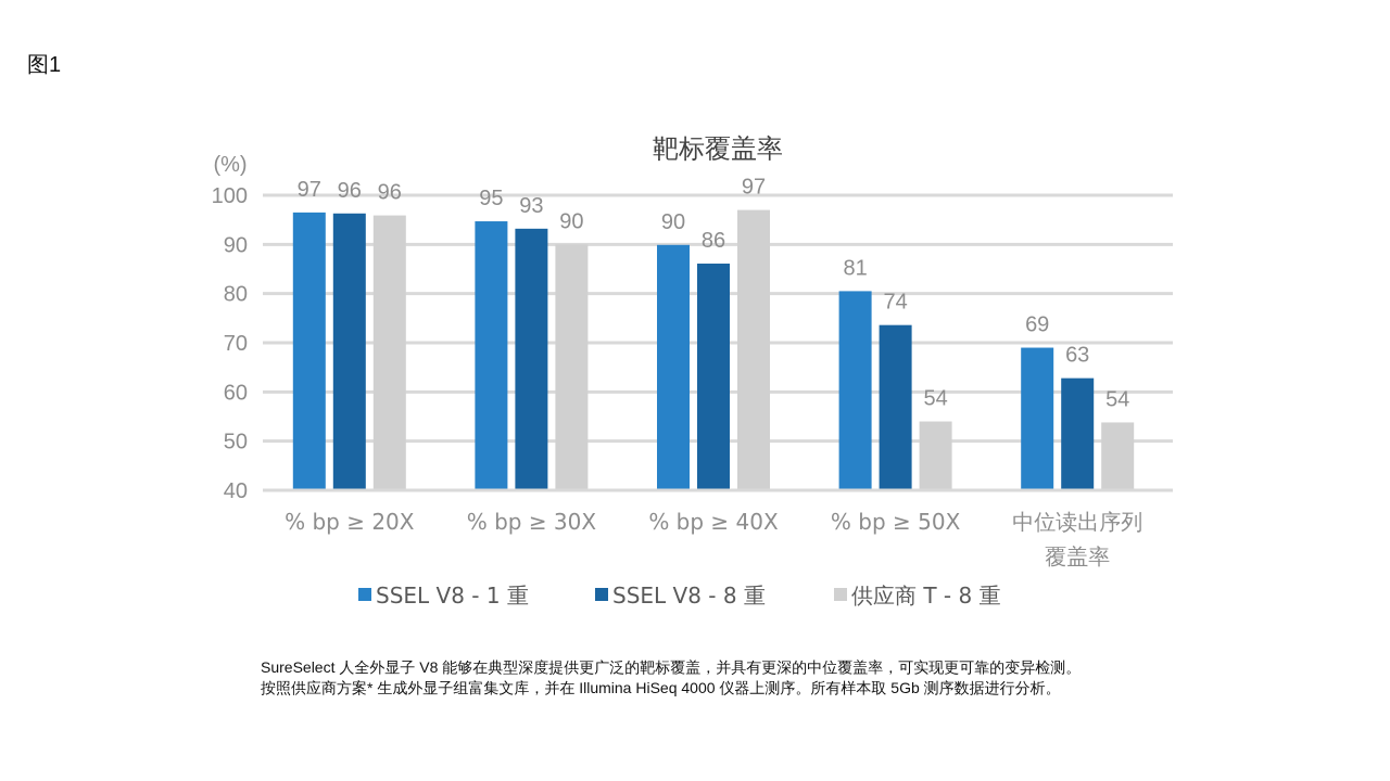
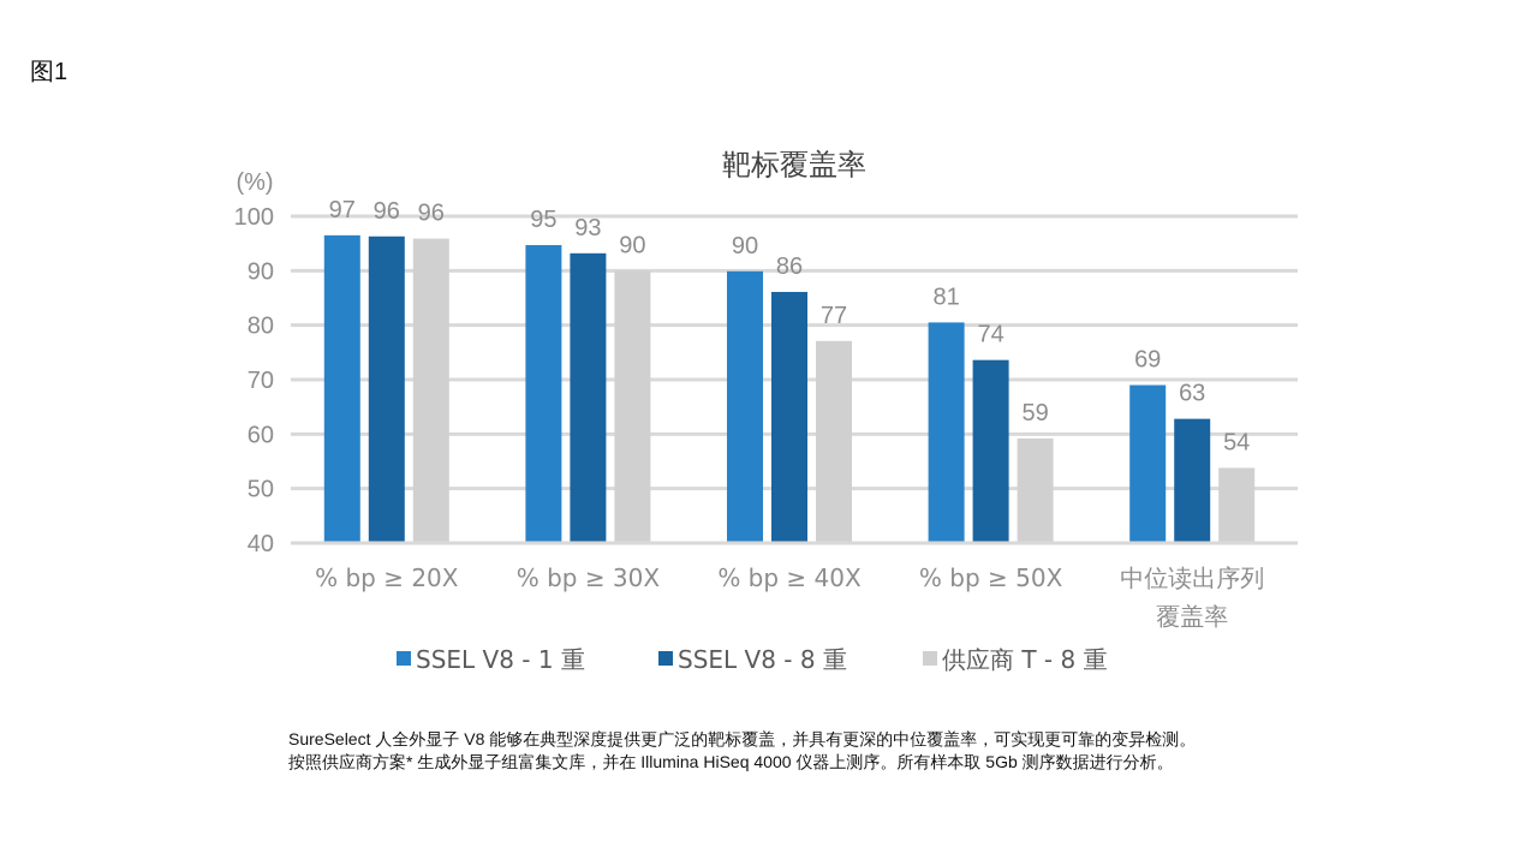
供应商 T - 8 重/% bp ≥ 40X: 97 -> 77
供应商 T - 8 重/% bp ≥ 50X: 54 -> 59
